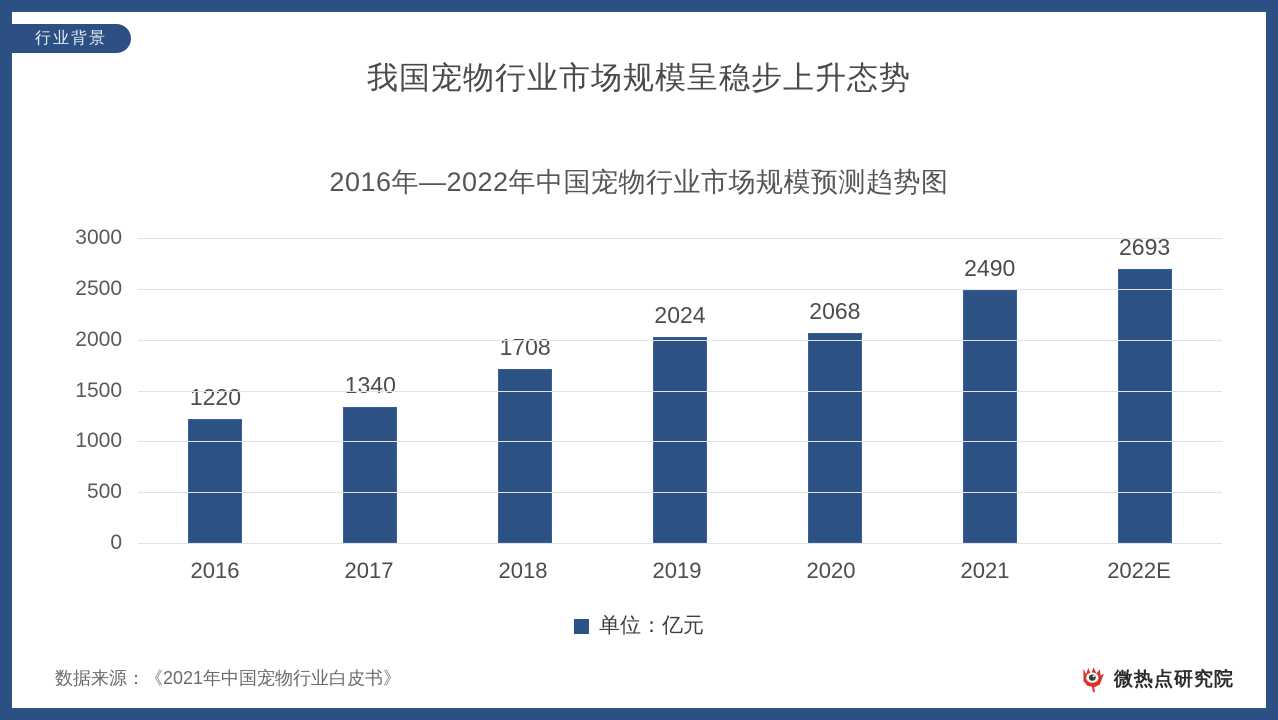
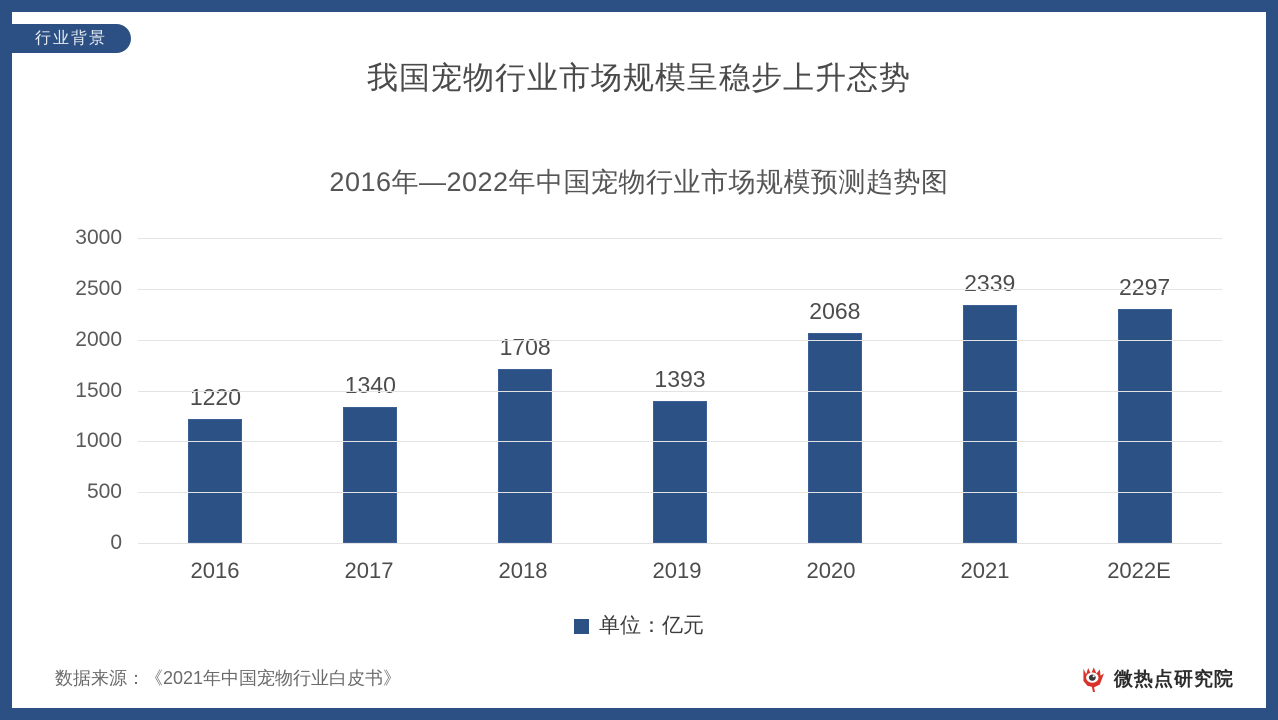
2019: 2024 -> 1393
2021: 2490 -> 2339
2022E: 2693 -> 2297
